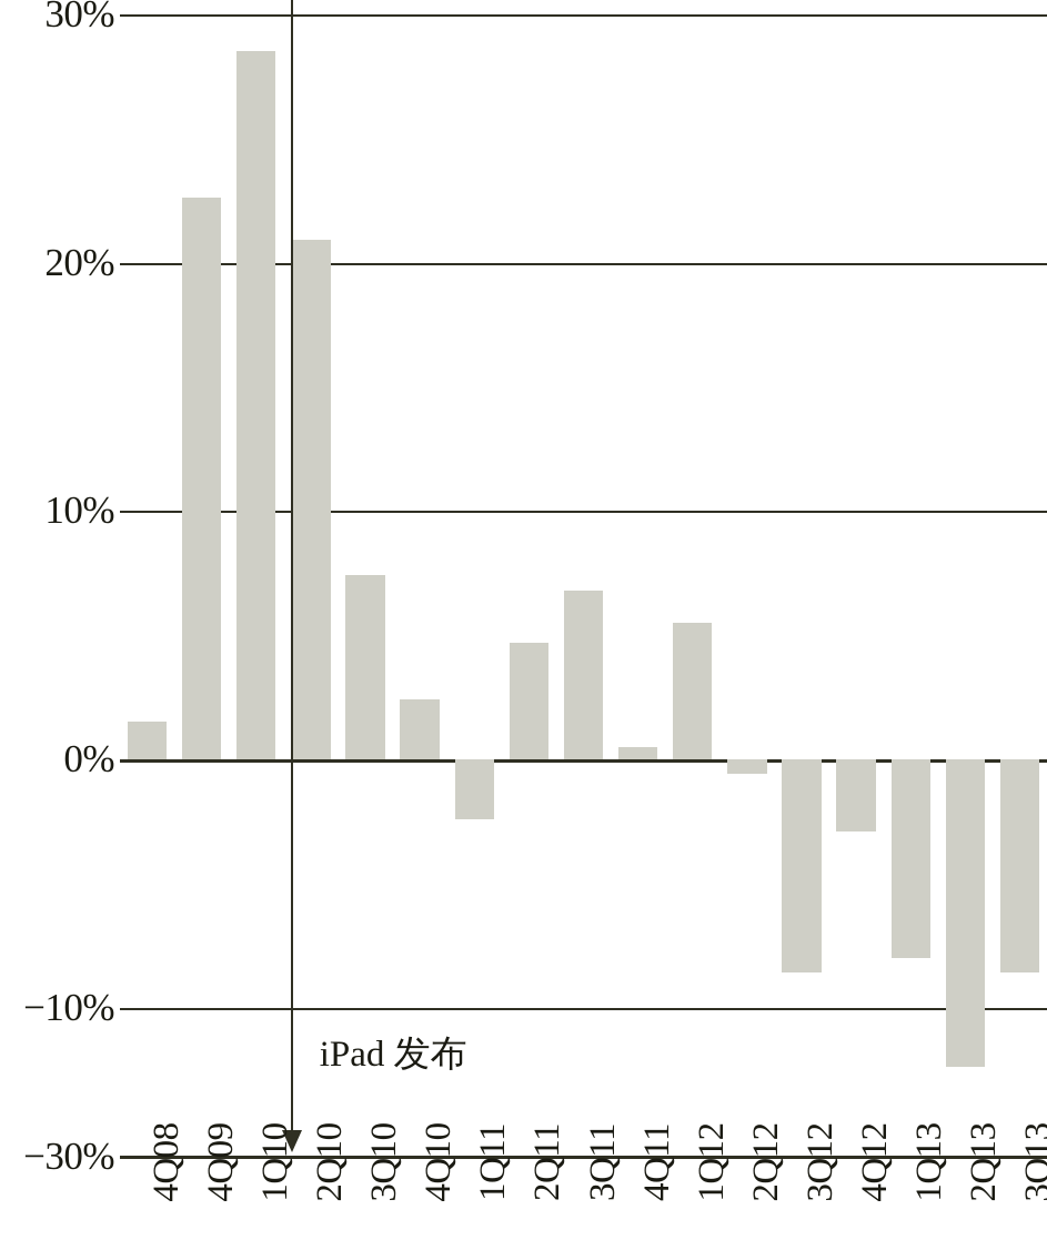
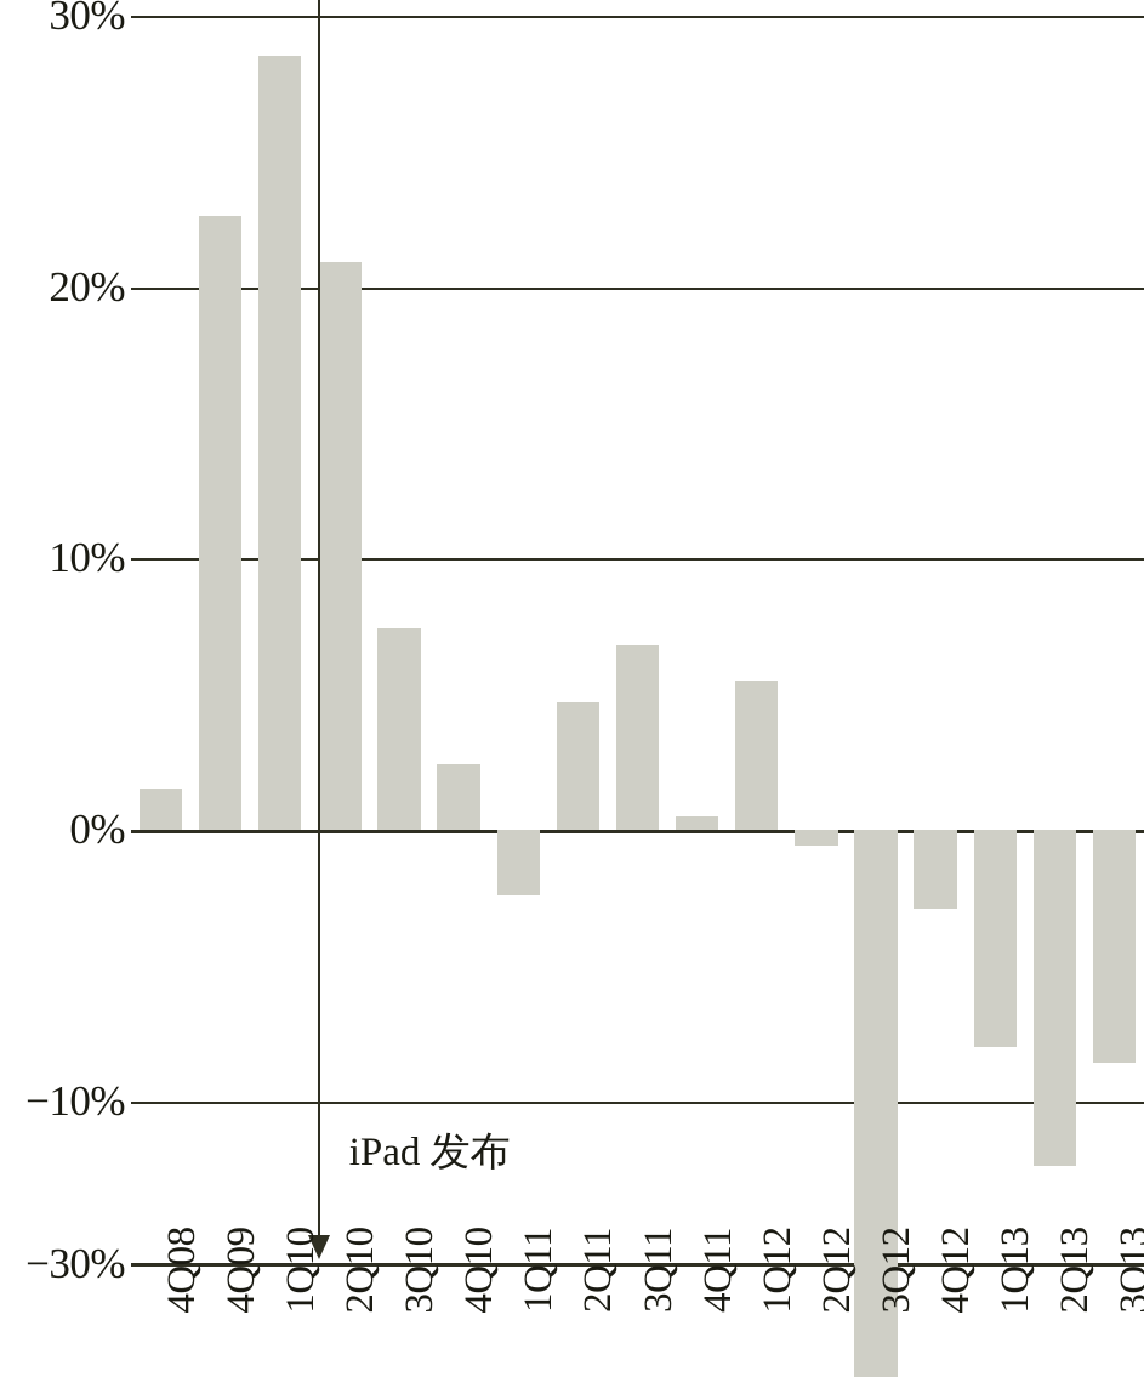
3Q12: -8.6% -> -22.5%
